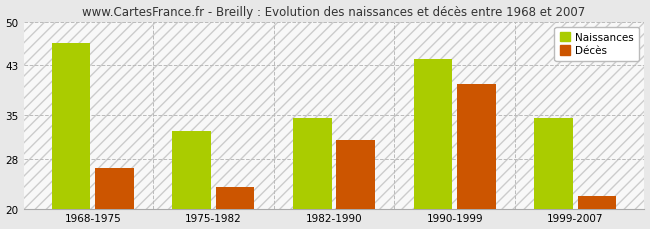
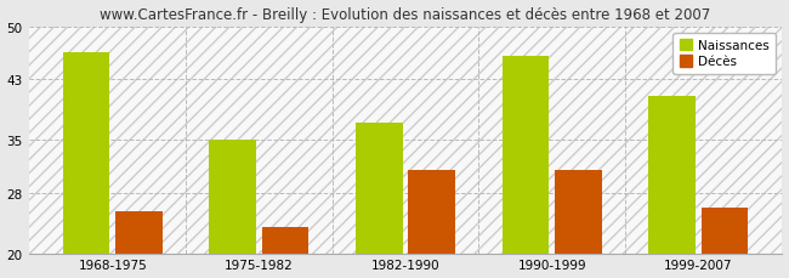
Décès/1968-1975: 26.5 -> 25.6
Naissances/1975-1982: 32.5 -> 35.0
Naissances/1982-1990: 34.5 -> 37.2
Naissances/1990-1999: 44.0 -> 46.0
Décès/1990-1999: 40.0 -> 31.0
Naissances/1999-2007: 34.5 -> 40.8
Décès/1999-2007: 22.0 -> 26.0
